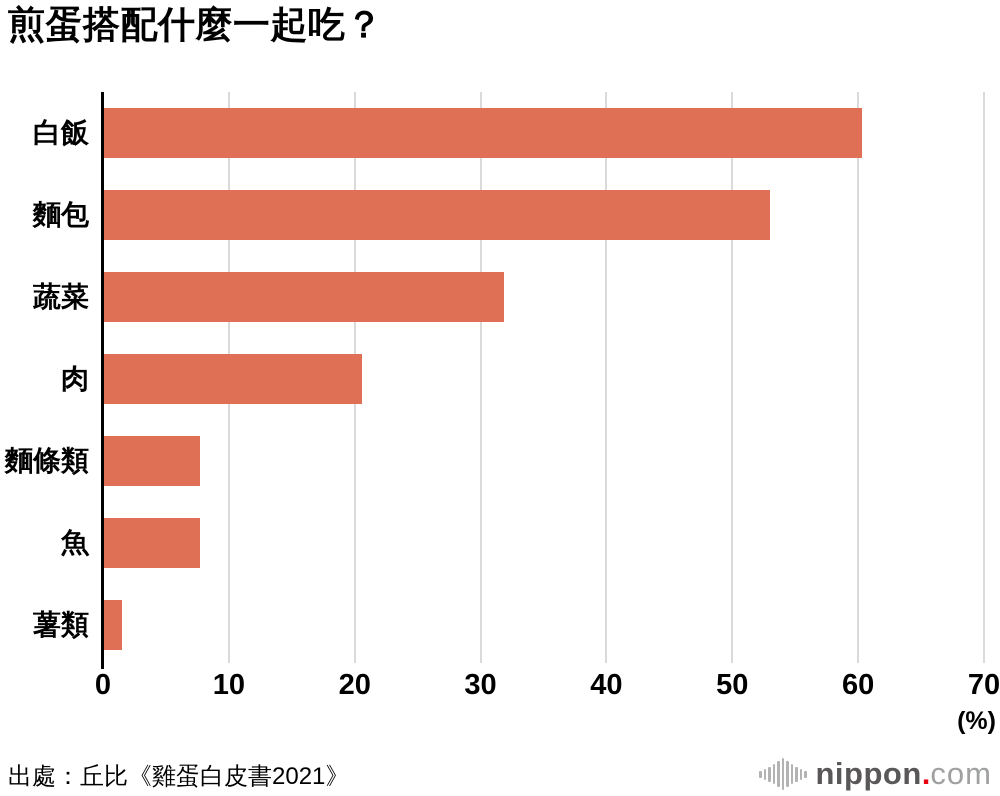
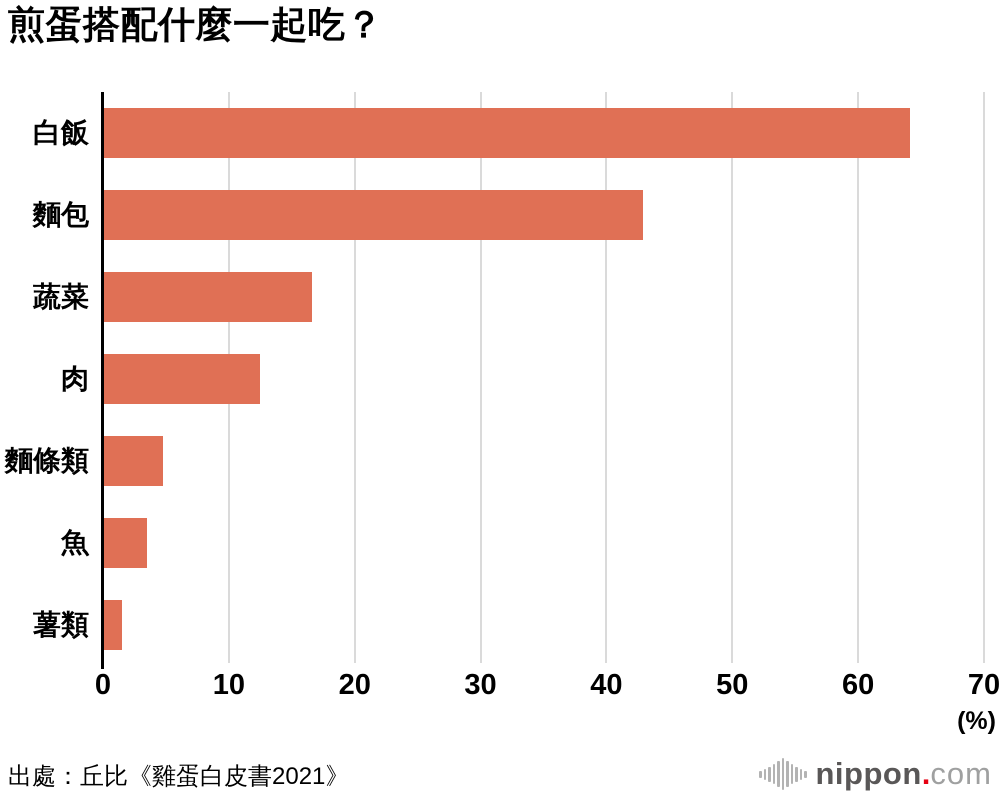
白飯: 60.2 -> 64.0
麵包: 52.9 -> 42.8
蔬菜: 31.8 -> 16.5
肉: 20.5 -> 12.4
麵條類: 7.6 -> 4.7
魚: 7.6 -> 3.4
